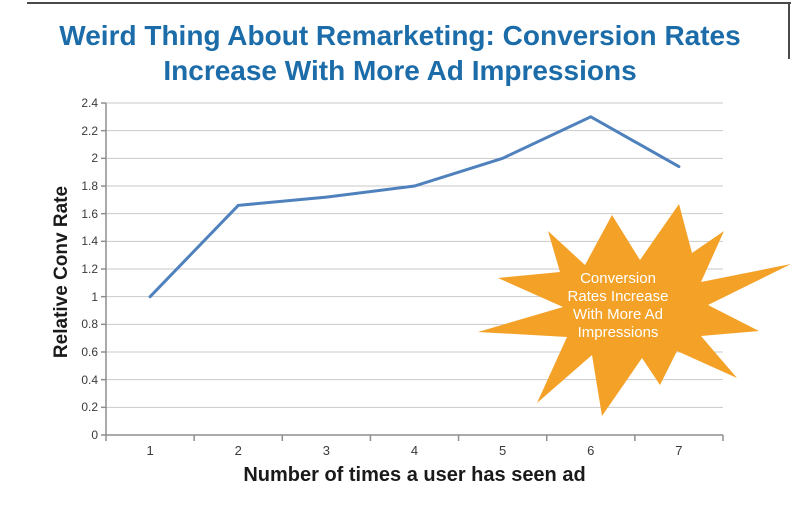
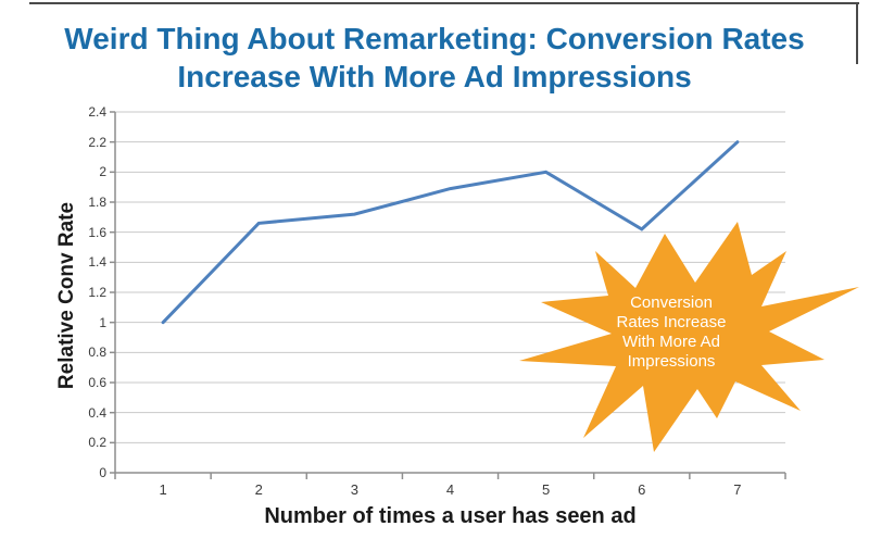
4: 1.80 -> 1.89
6: 2.30 -> 1.62
7: 1.94 -> 2.20
